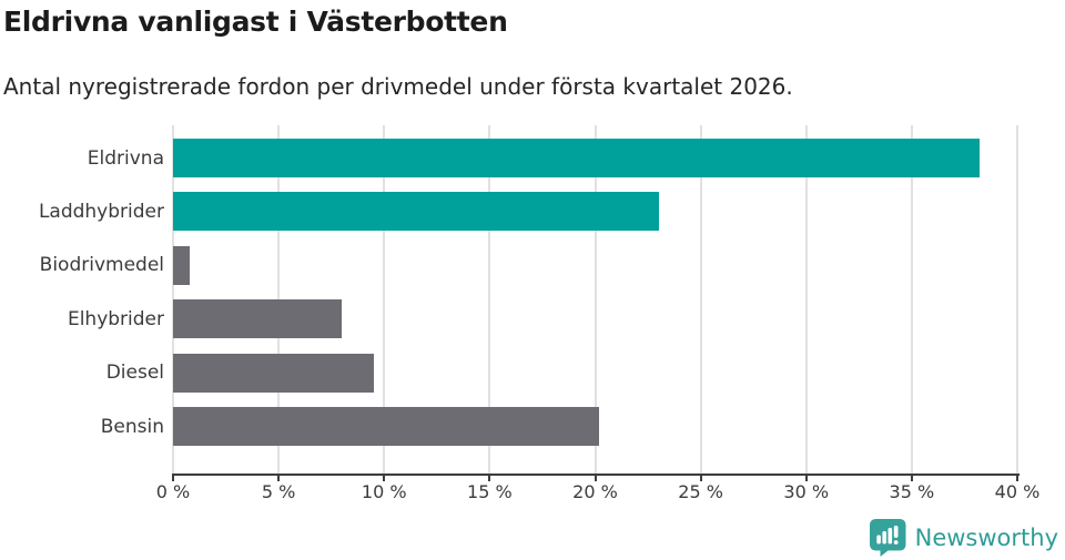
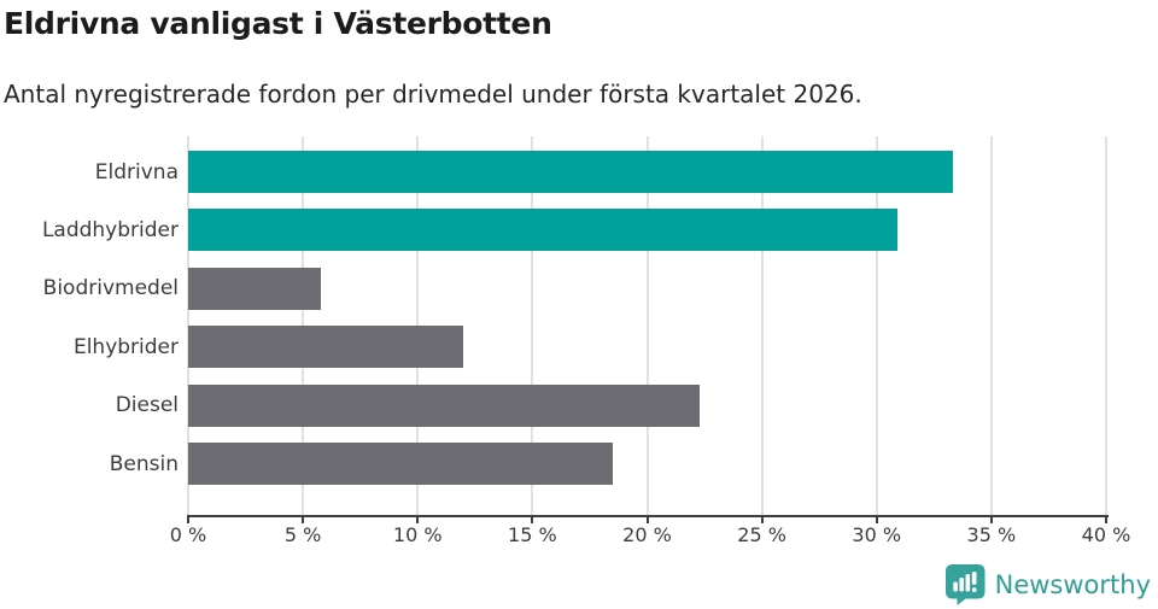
Eldrivna: 38.2% -> 33.3%
Laddhybrider: 23.0% -> 30.9%
Biodrivmedel: 0.8% -> 5.8%
Elhybrider: 8.0% -> 12.0%
Diesel: 9.5% -> 22.3%
Bensin: 20.2% -> 18.5%
